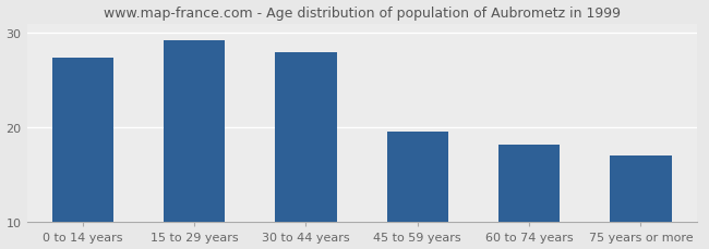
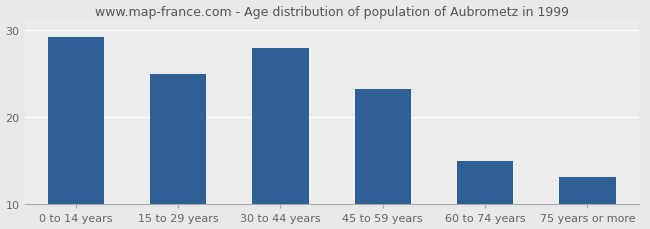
0 to 14 years: 27.4 -> 29.2
15 to 29 years: 29.2 -> 25.0
45 to 59 years: 19.6 -> 23.2
60 to 74 years: 18.2 -> 15.0
75 years or more: 17.0 -> 13.2
